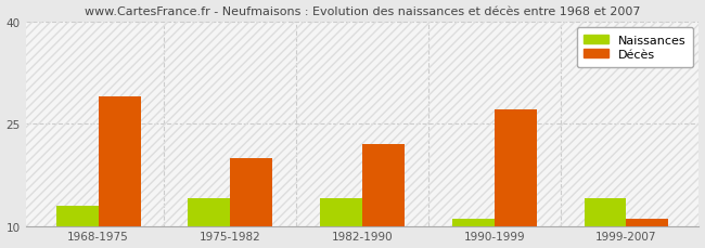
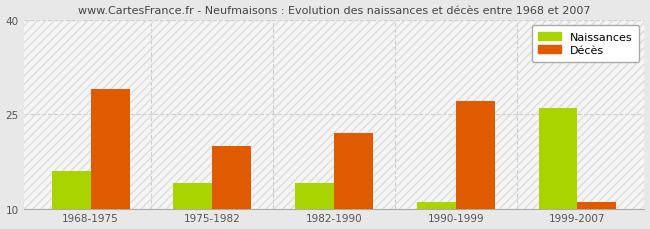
Naissances/1968-1975: 13 -> 16
Naissances/1999-2007: 14 -> 26
